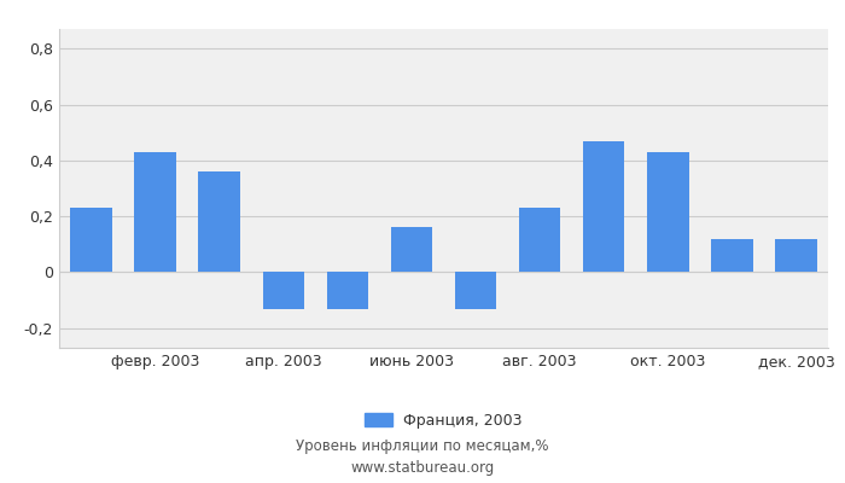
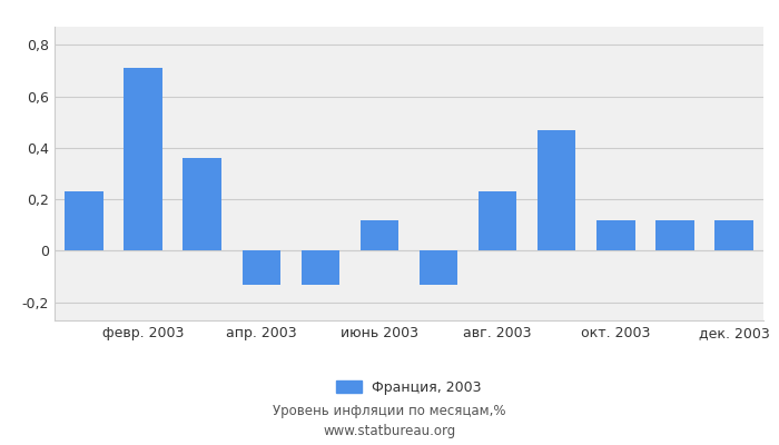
февр. 2003: 0,43 -> 0,71
июнь 2003: 0,16 -> 0,12
окт. 2003: 0,43 -> 0,12
